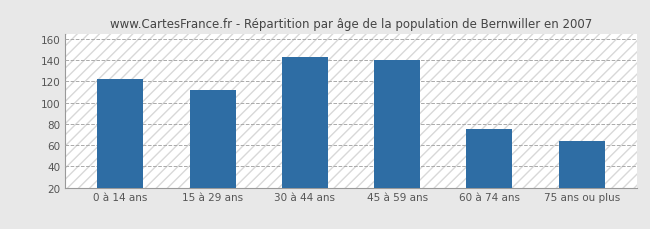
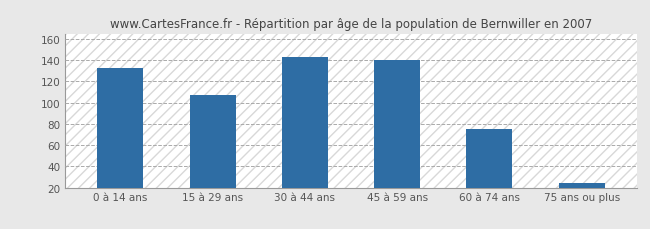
0 à 14 ans: 122 -> 133
15 à 29 ans: 112 -> 107
75 ans ou plus: 64 -> 24
